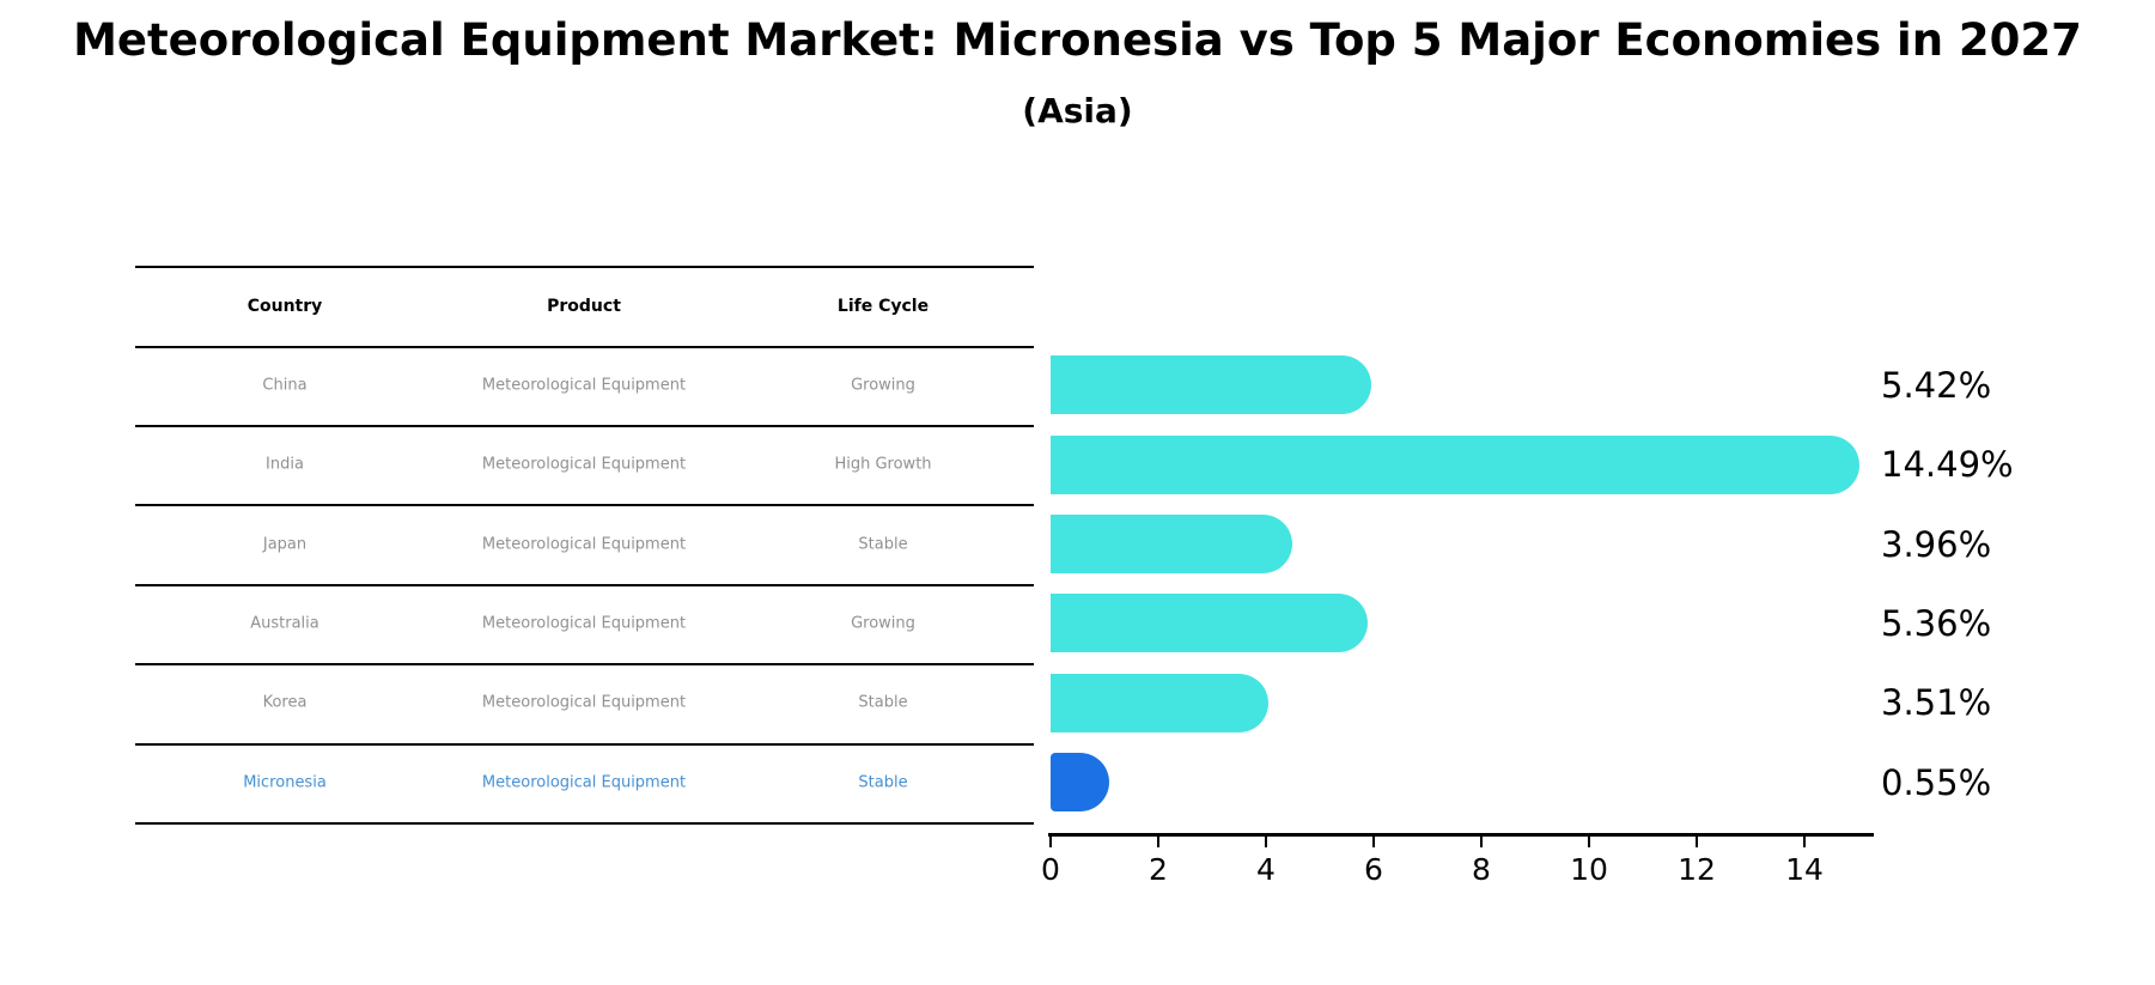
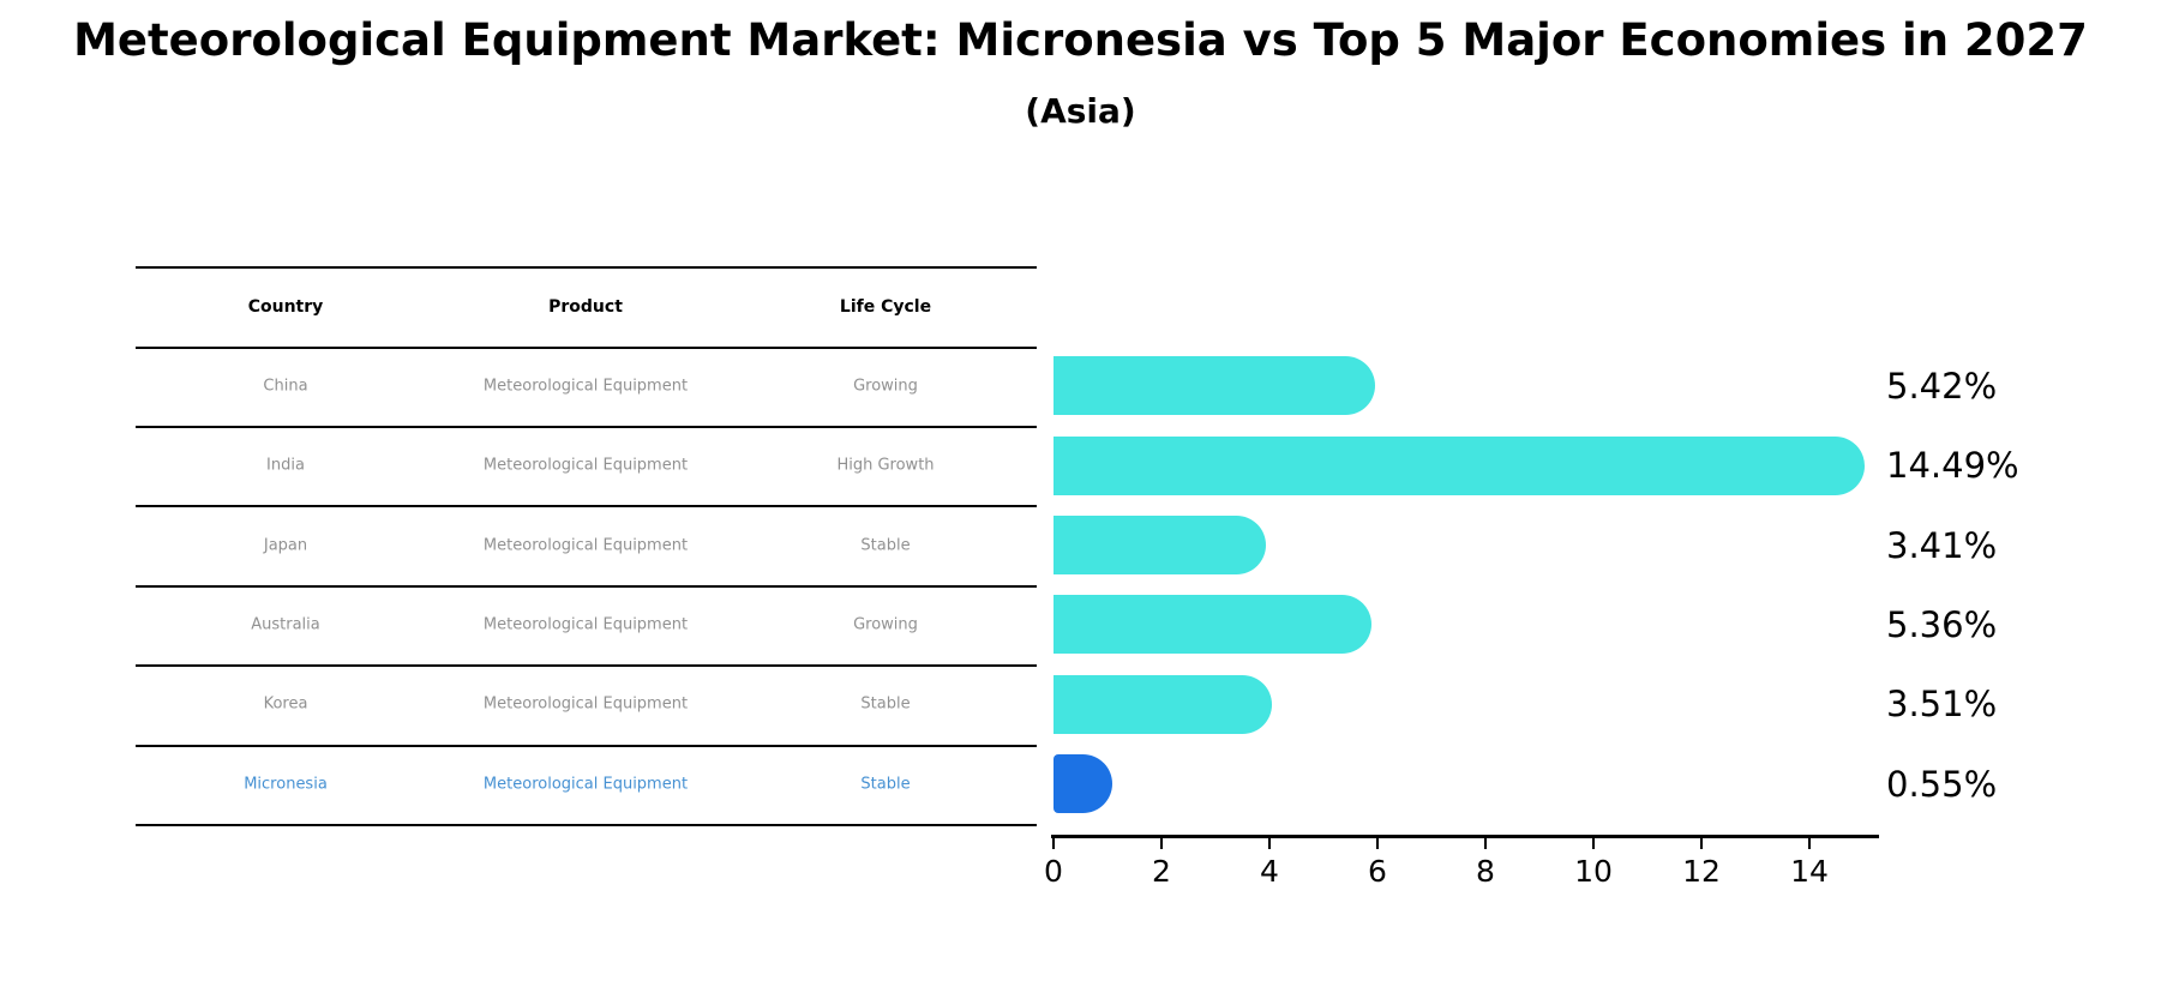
Japan: 3.96% -> 3.41%
